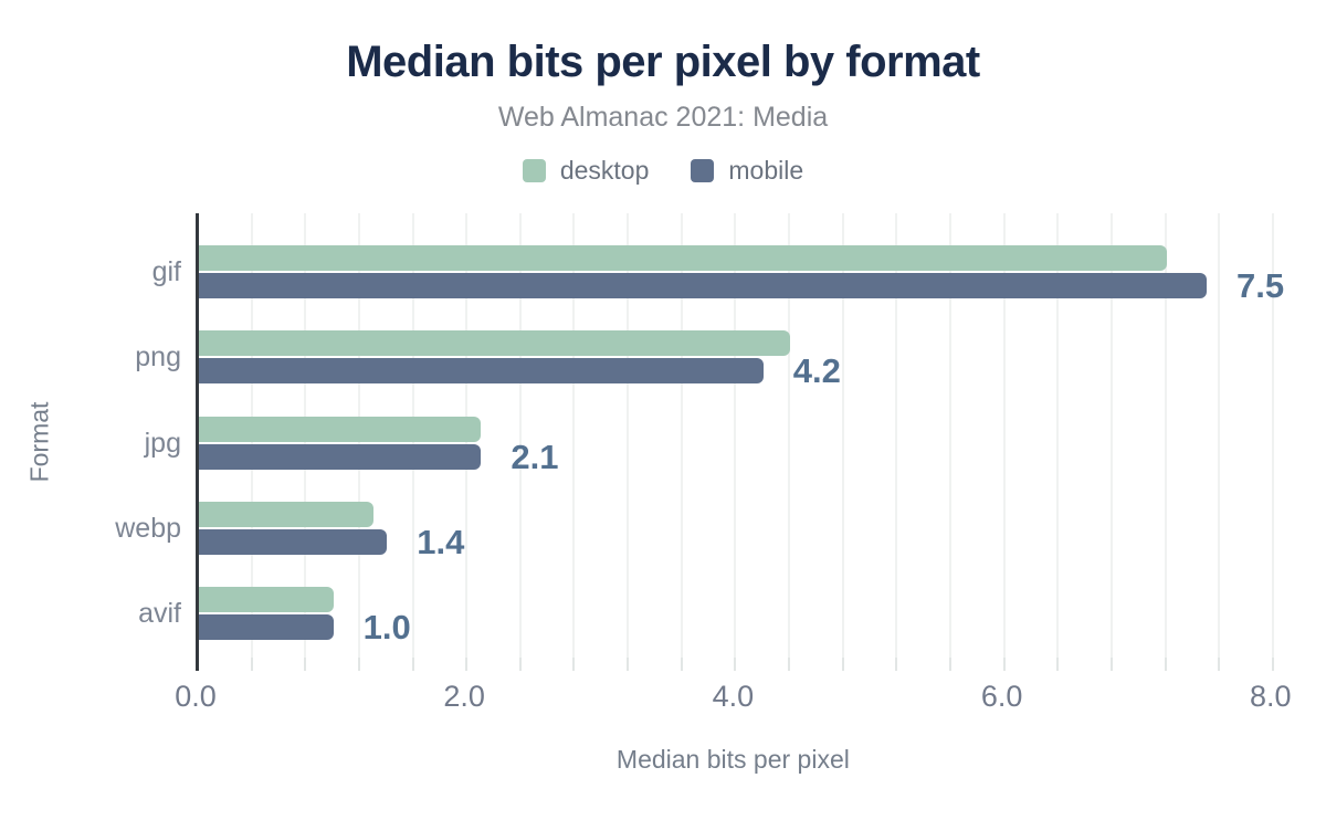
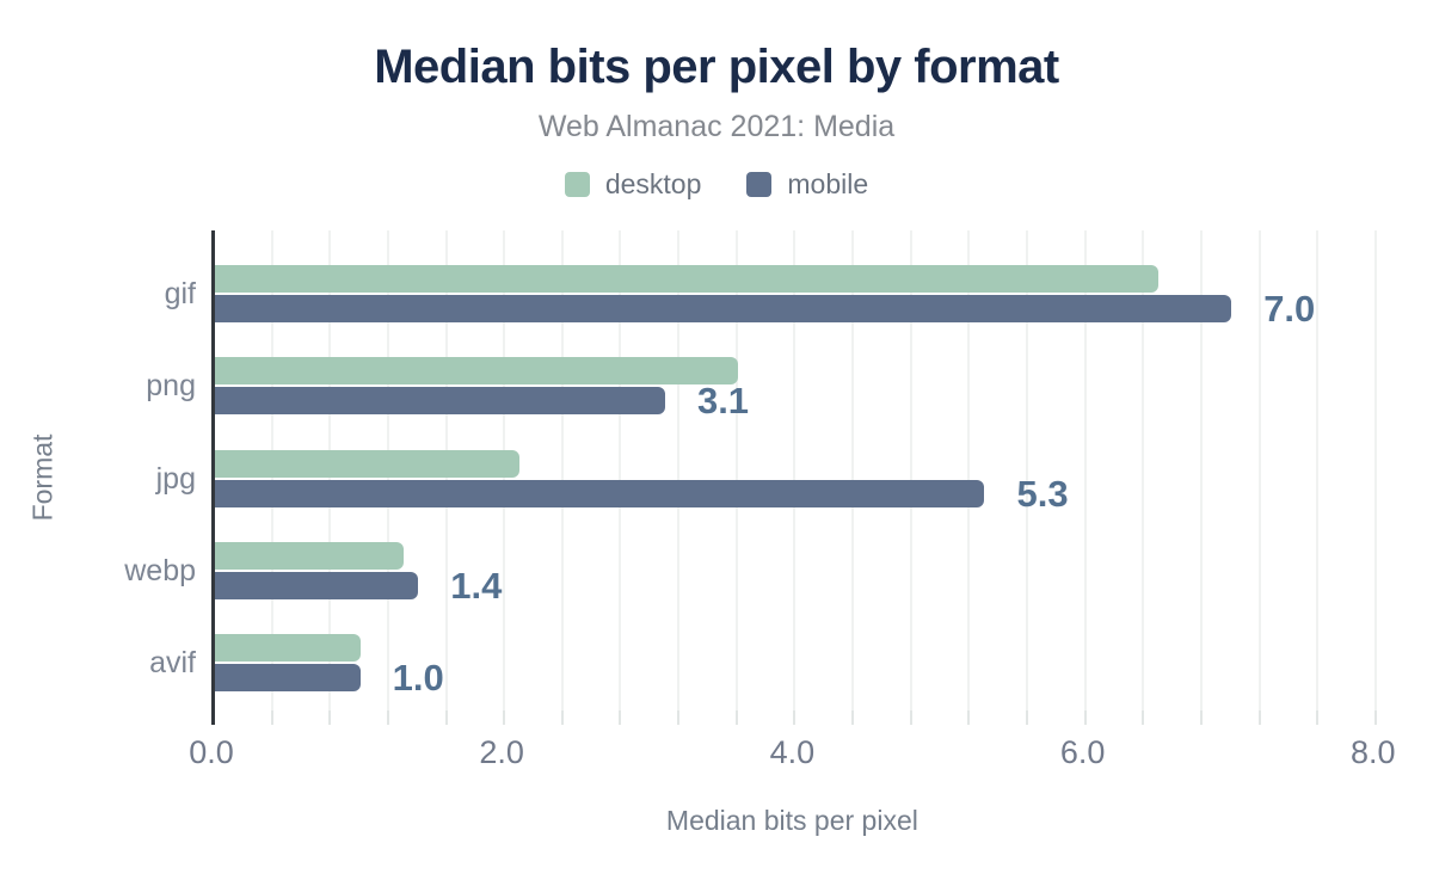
desktop/gif: 7.2 -> 6.5
mobile/gif: 7.5 -> 7.0
desktop/png: 4.4 -> 3.6
mobile/png: 4.2 -> 3.1
mobile/jpg: 2.1 -> 5.3
